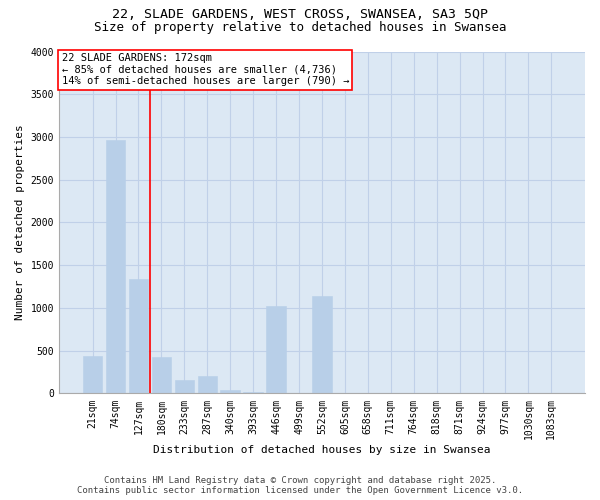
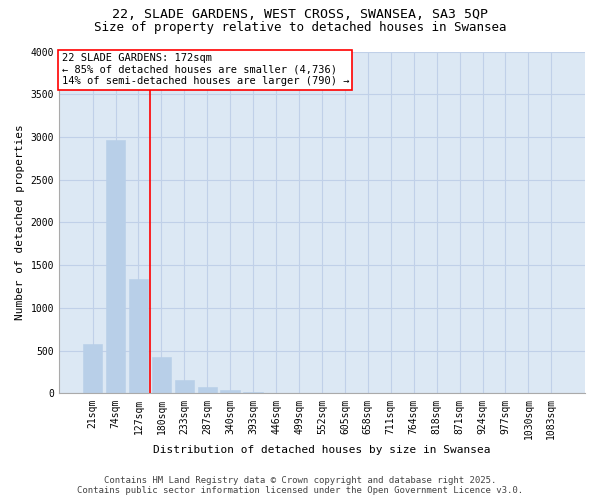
21sqm: 440 -> 580
287sqm: 200 -> 80
446sqm: 1020 -> 0
552sqm: 1140 -> 0
